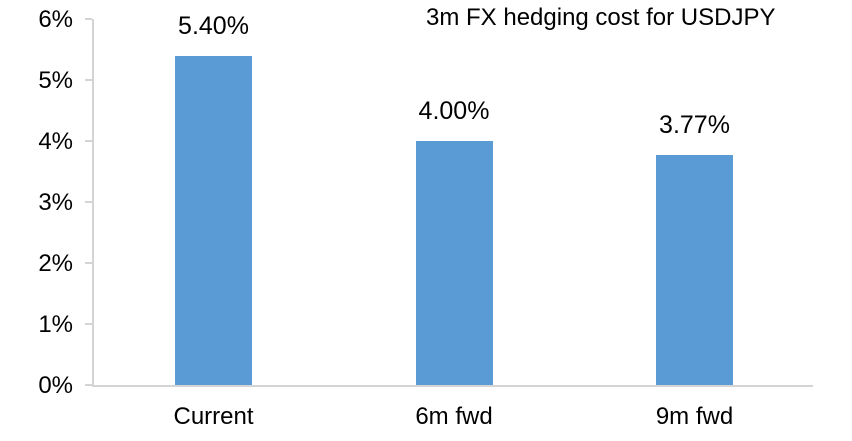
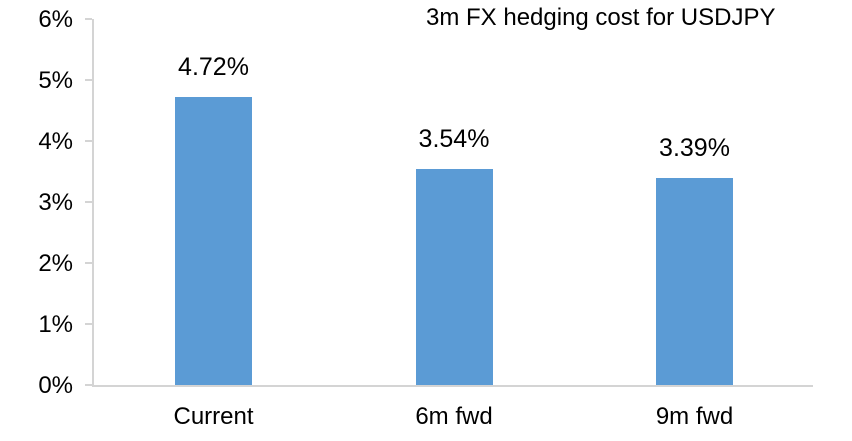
Current: 5.40% -> 4.72%
6m fwd: 4.00% -> 3.54%
9m fwd: 3.77% -> 3.39%
